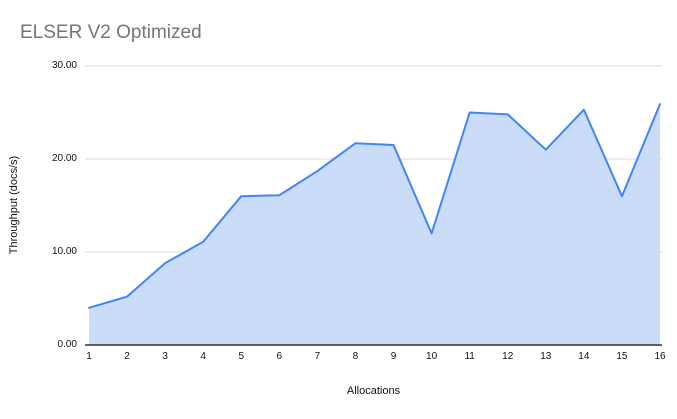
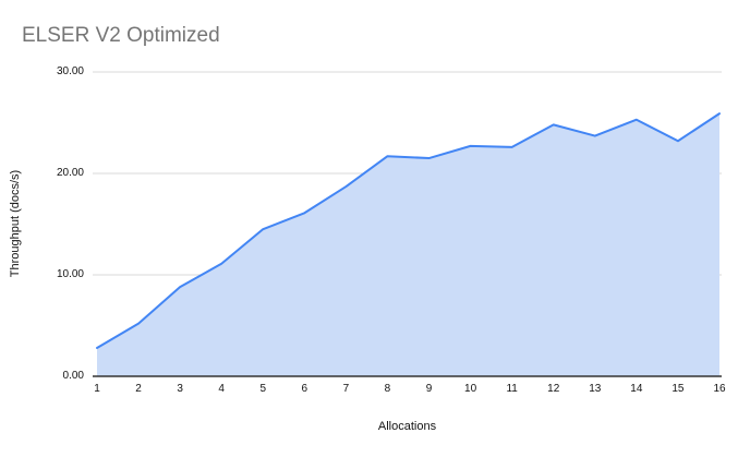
1: 4 -> 3
5: 16 -> 14
10: 12 -> 23
11: 25 -> 23
13: 21 -> 24
15: 16 -> 23
